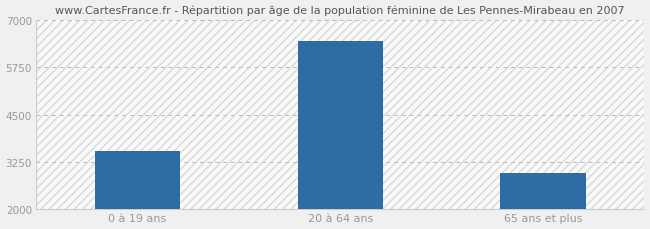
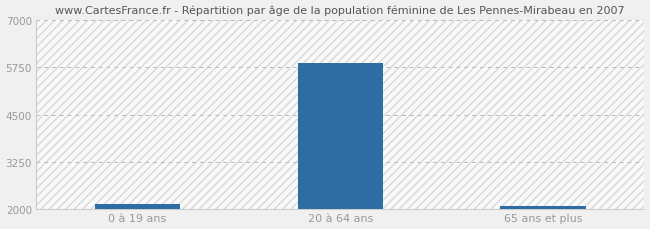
0 à 19 ans: 3550 -> 2150
20 à 64 ans: 6450 -> 5870
65 ans et plus: 2950 -> 2080
